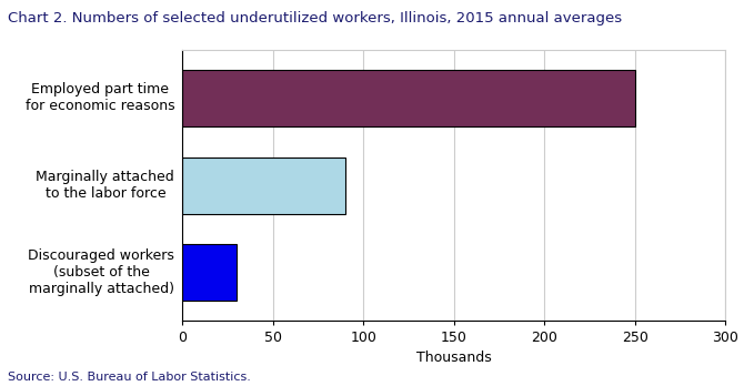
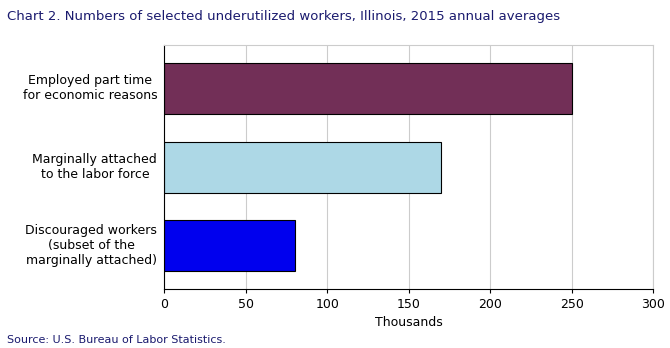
Marginally attached to the labor force: 90 -> 170
Discouraged workers (subset of the marginally attached): 30 -> 80
